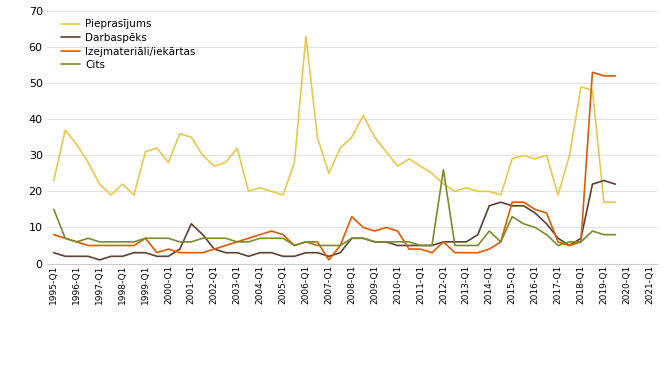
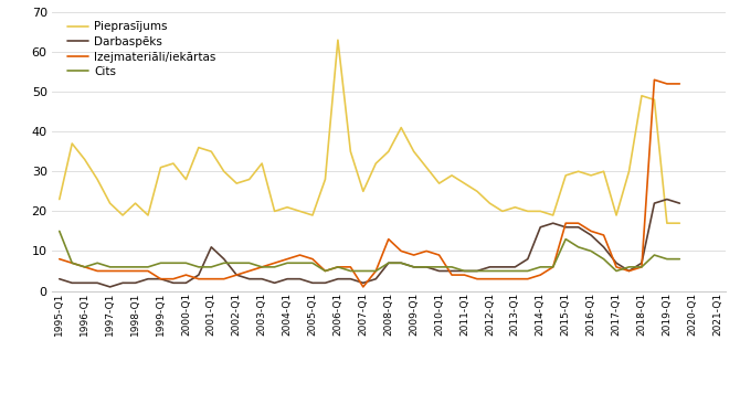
Izejmateriāli/iekārtas/1999-Q1: 7 -> 3
Izejmateriāli/iekārtas/2012-Q1: 6 -> 3
Cits/2012-Q1: 26 -> 5
Cits/2014-Q1: 9 -> 6
